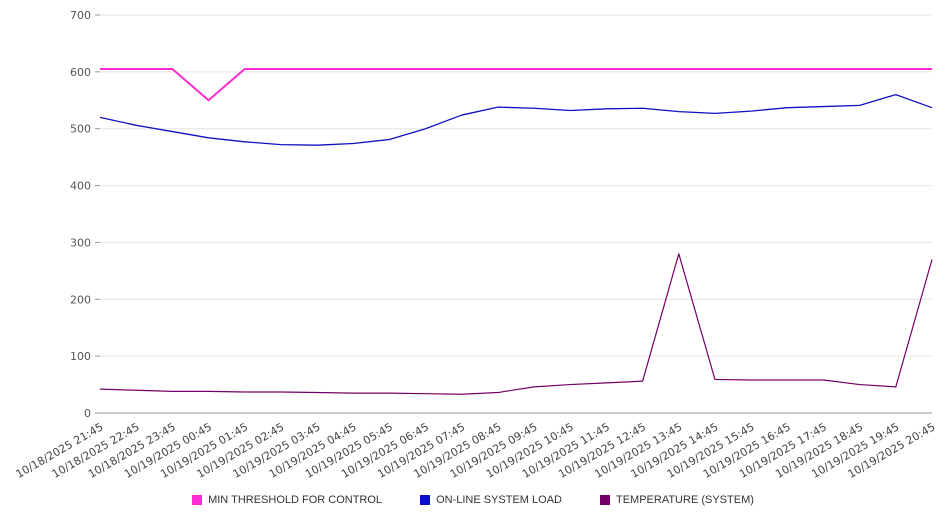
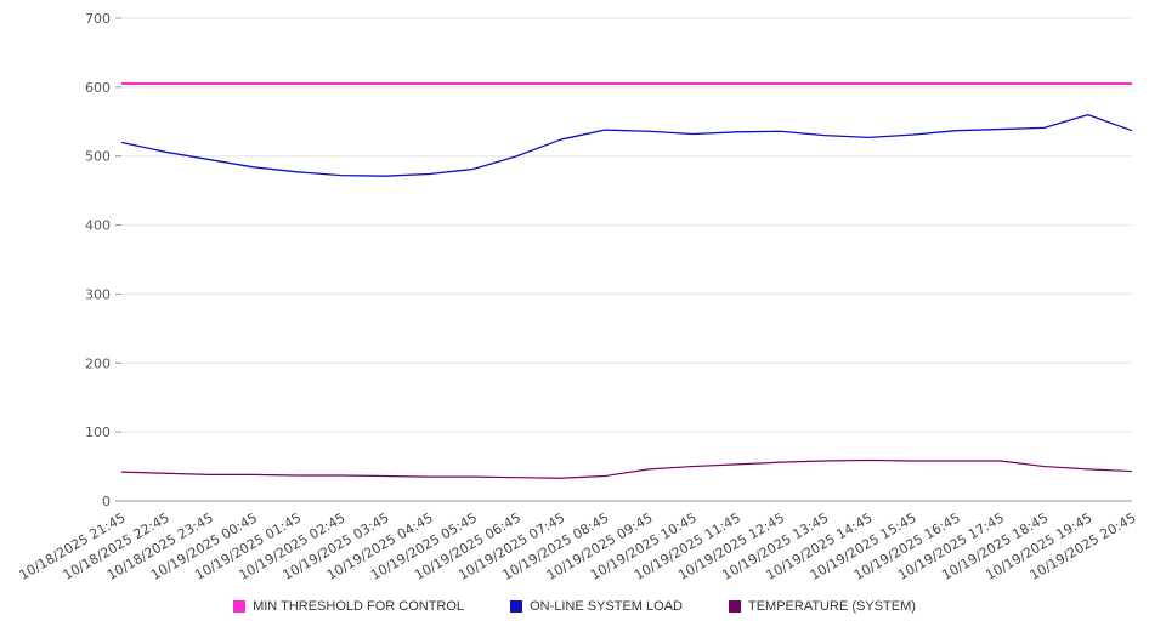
MIN THRESHOLD FOR CONTROL/10/19/2025 00:45: 550 -> 600
TEMPERATURE (SYSTEM)/10/19/2025 13:45: 280 -> 60
TEMPERATURE (SYSTEM)/10/19/2025 20:45: 270 -> 40
